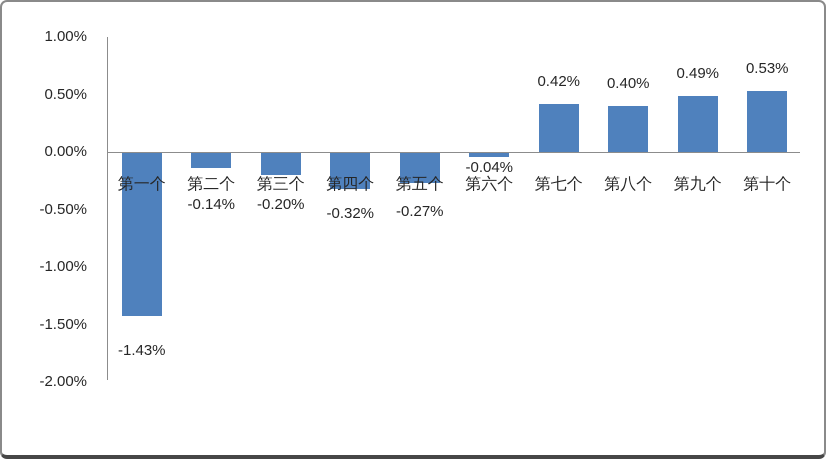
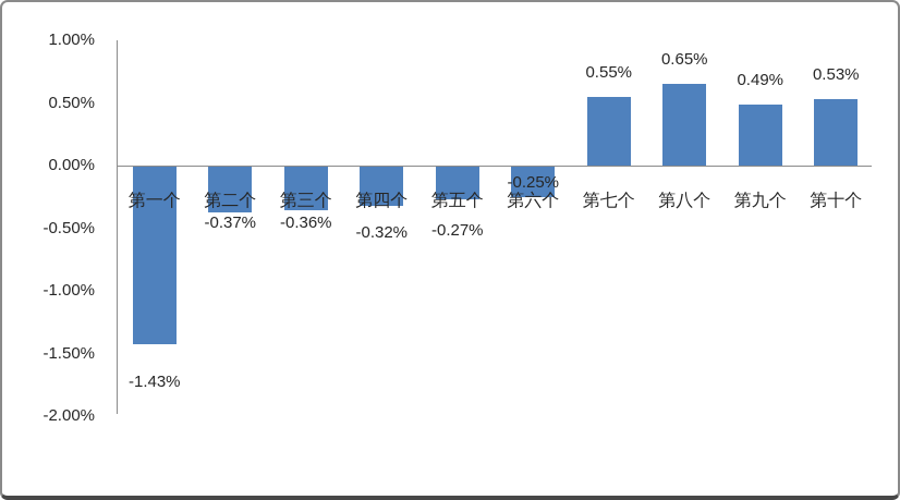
第二个: -0.14% -> -0.37%
第三个: -0.20% -> -0.36%
第六个: -0.04% -> -0.25%
第七个: 0.42% -> 0.55%
第八个: 0.40% -> 0.65%
